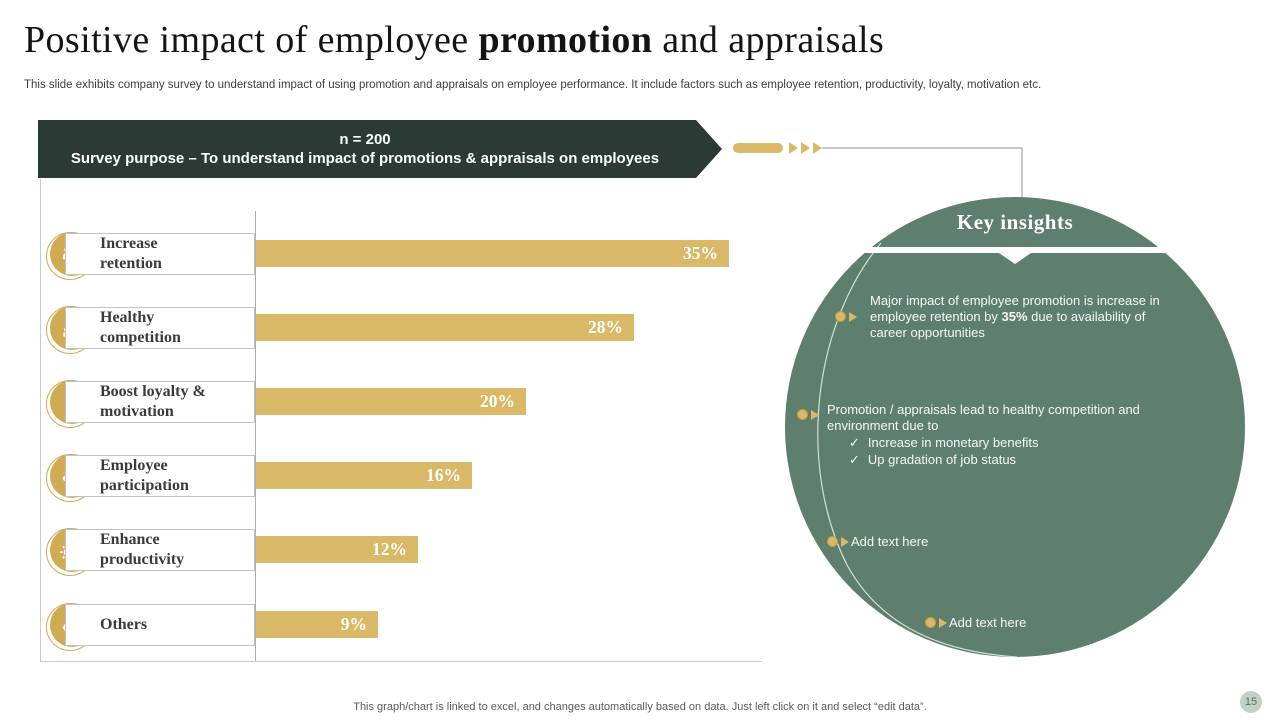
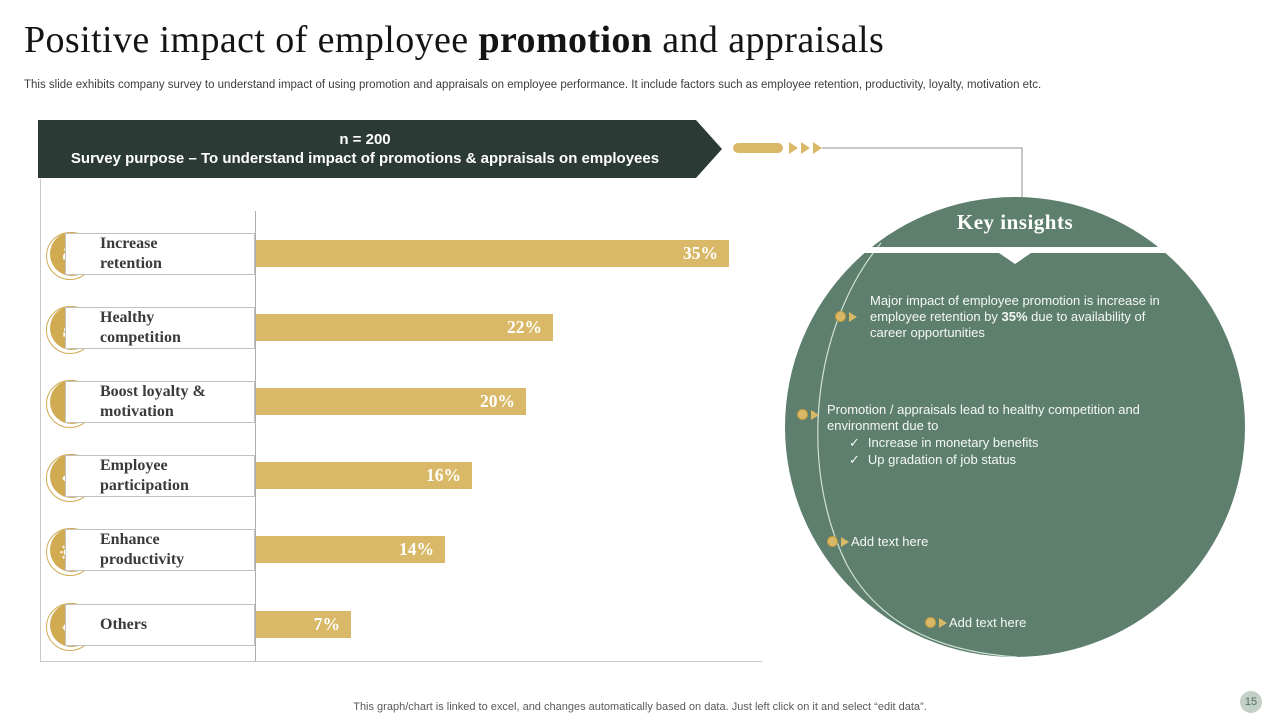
Healthy competition: 28% -> 22%
Enhance productivity: 12% -> 14%
Others: 9% -> 7%
